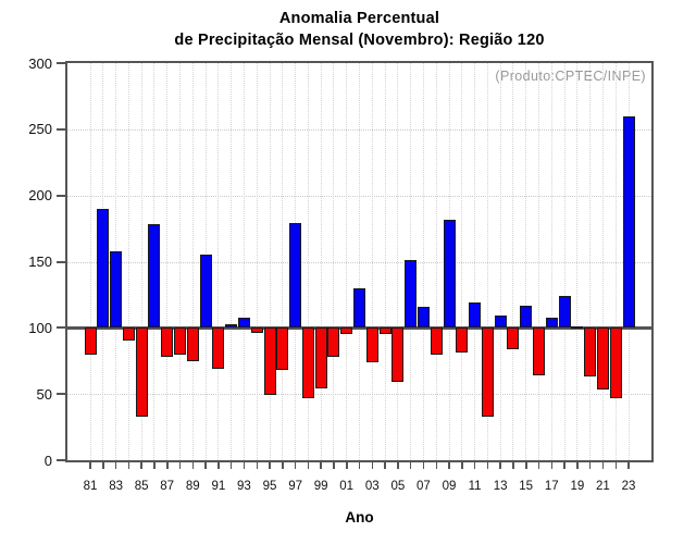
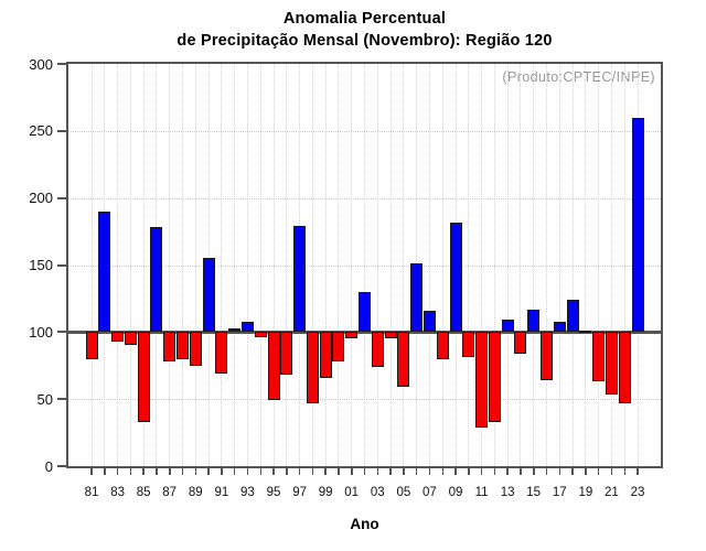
83: 158 -> 93
99: 54 -> 66
11: 119 -> 29
